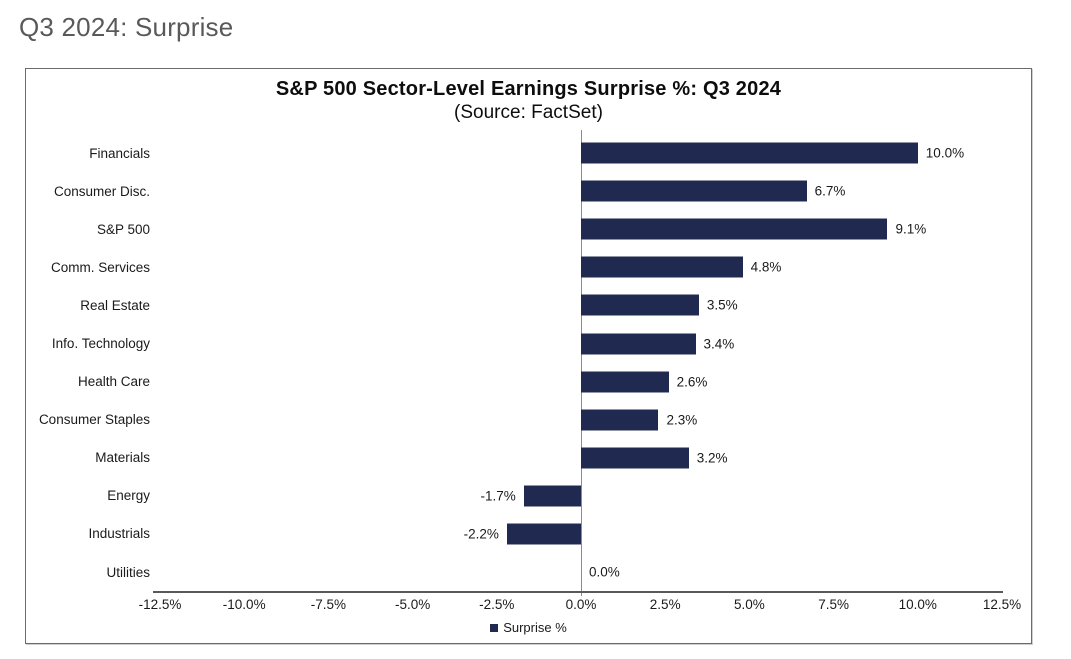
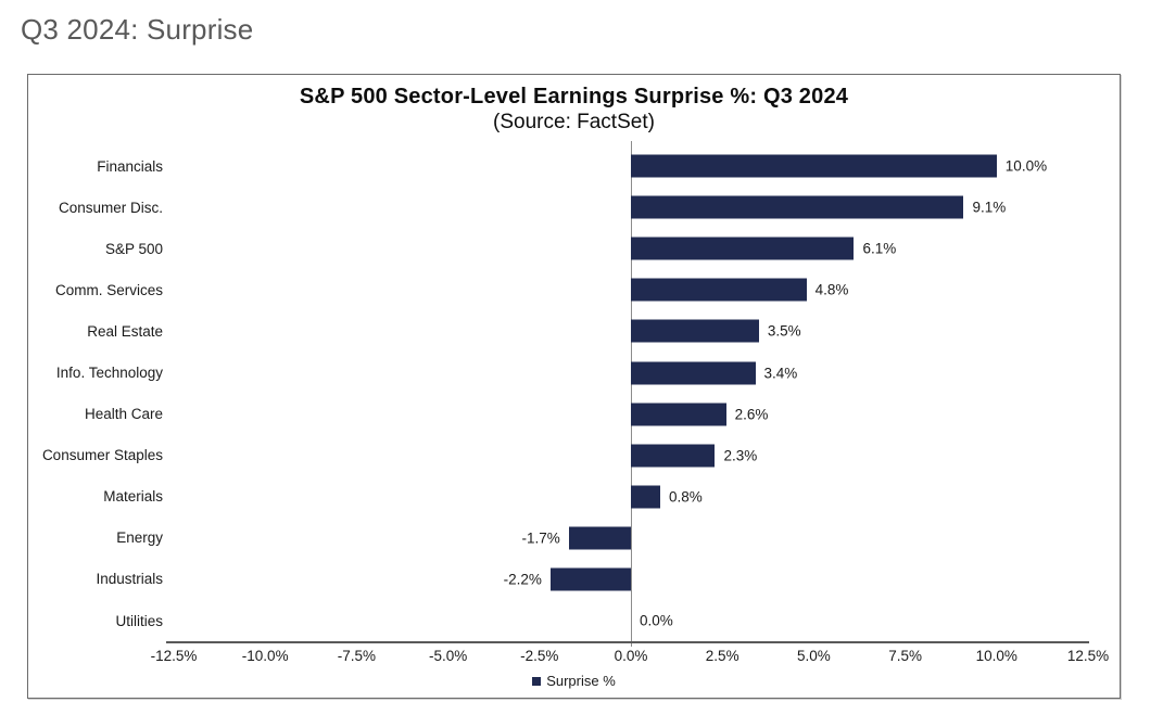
Consumer Disc.: 6.7% -> 9.1%
S&P 500: 9.1% -> 6.1%
Materials: 3.2% -> 0.8%
